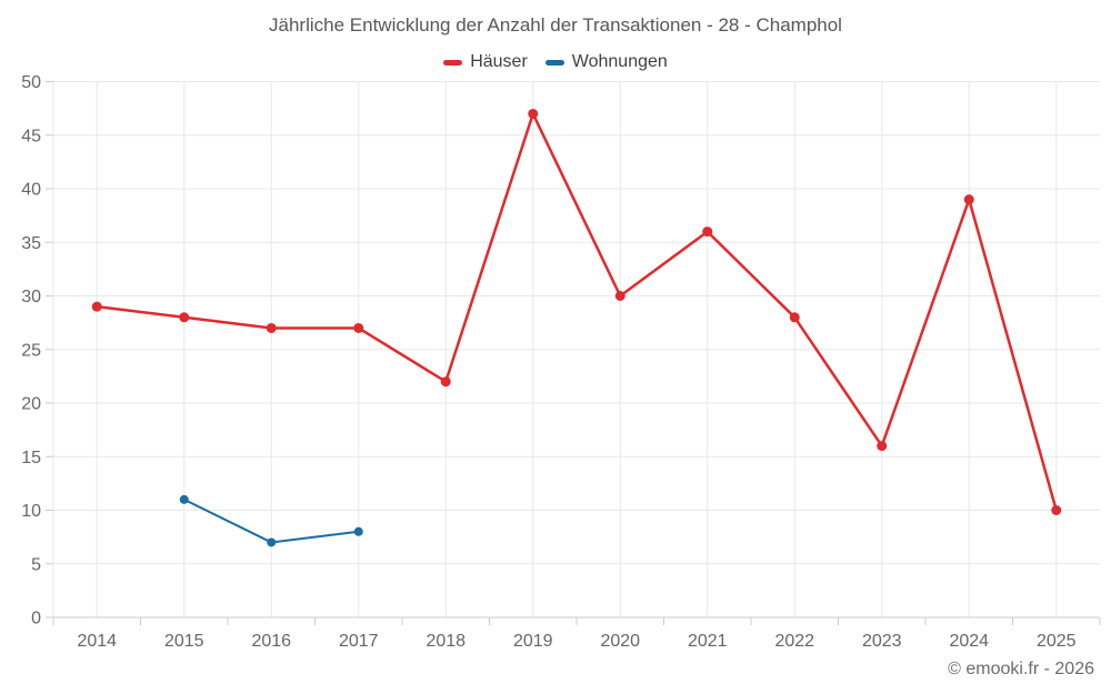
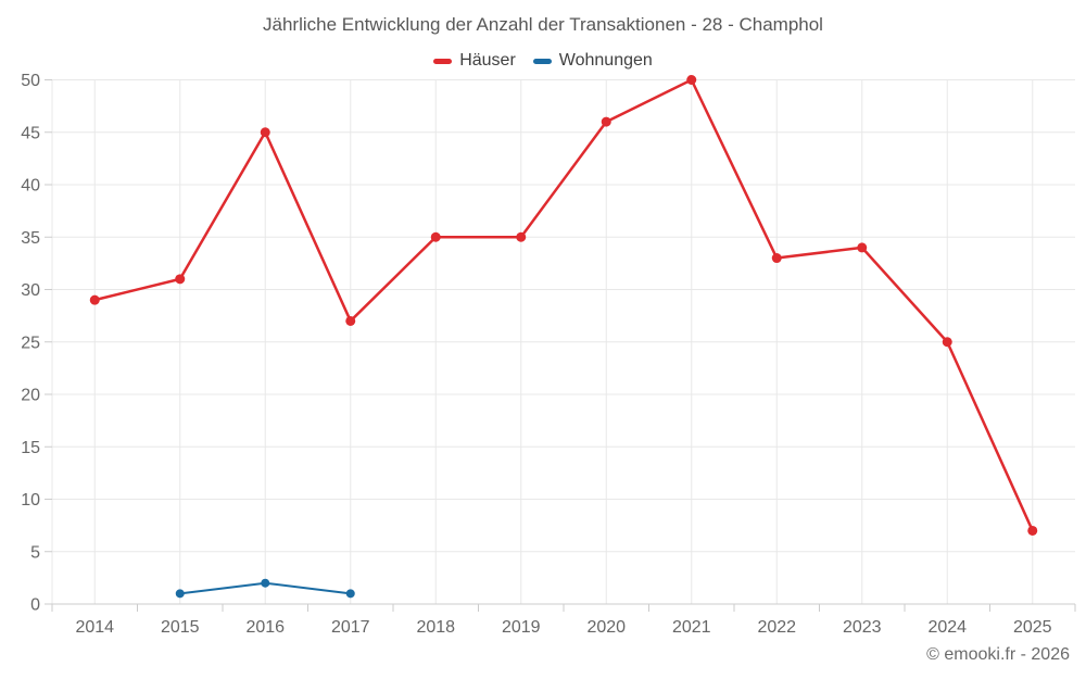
Häuser/2015: 28 -> 31
Wohnungen/2015: 11 -> 1
Häuser/2016: 27 -> 45
Wohnungen/2016: 7 -> 2
Wohnungen/2017: 8 -> 1
Häuser/2018: 22 -> 35
Häuser/2019: 47 -> 35
Häuser/2020: 30 -> 46
Häuser/2021: 36 -> 50
Häuser/2022: 28 -> 33
Häuser/2023: 16 -> 34
Häuser/2024: 39 -> 25
Häuser/2025: 10 -> 7
